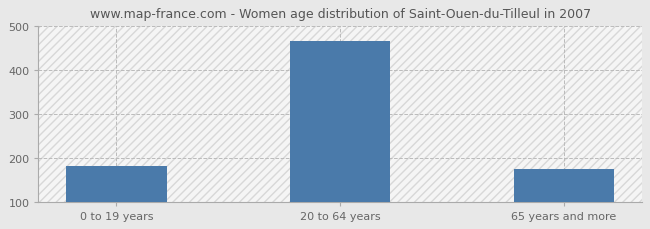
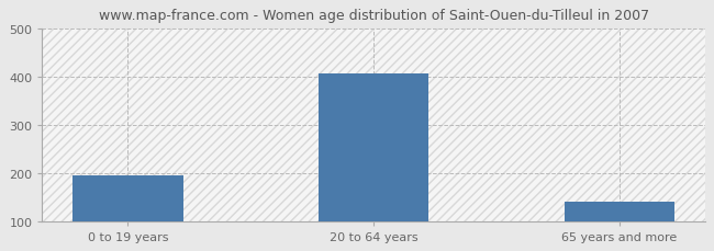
0 to 19 years: 180 -> 195
20 to 64 years: 465 -> 405
65 years and more: 175 -> 140
